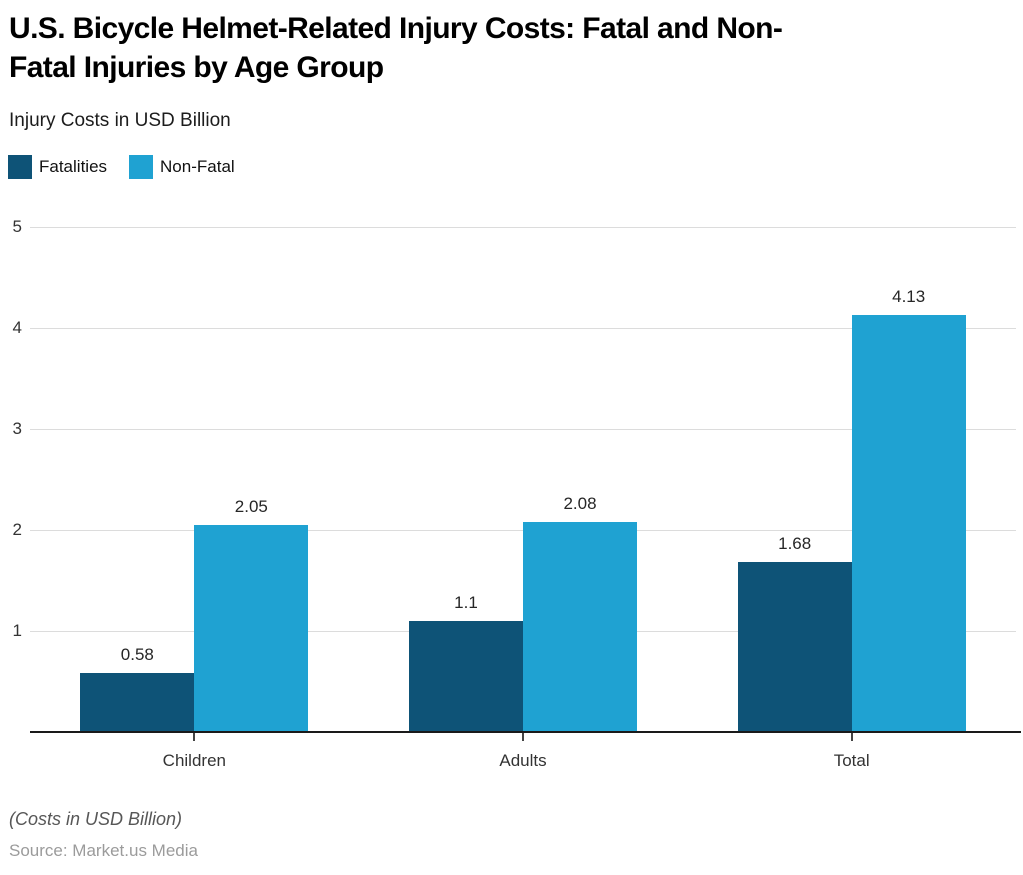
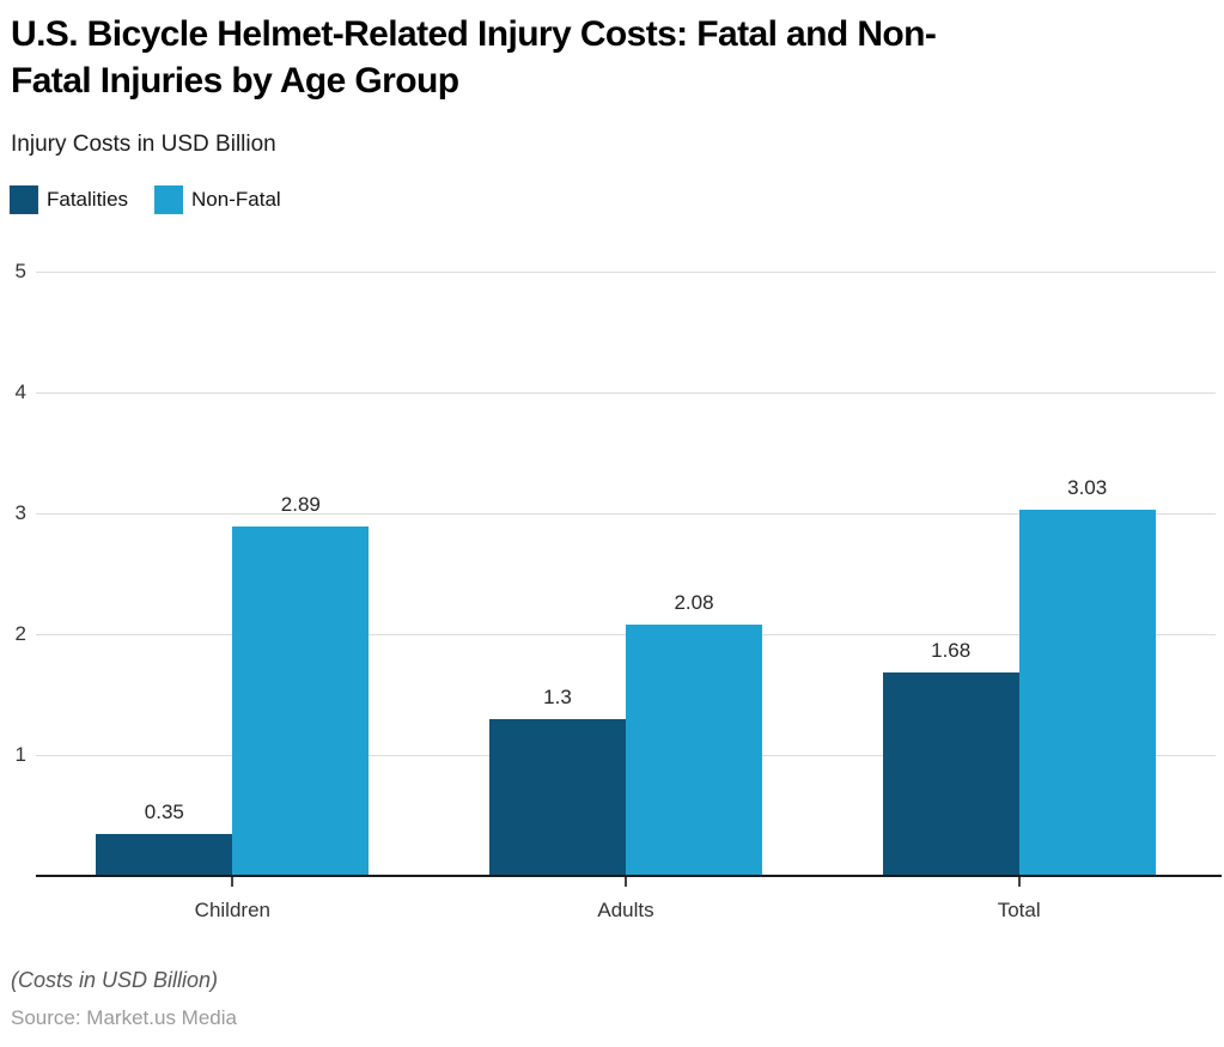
Fatalities/Children: 0.58 -> 0.35
Non-Fatal/Children: 2.05 -> 2.89
Fatalities/Adults: 1.1 -> 1.3
Non-Fatal/Total: 4.13 -> 3.03
